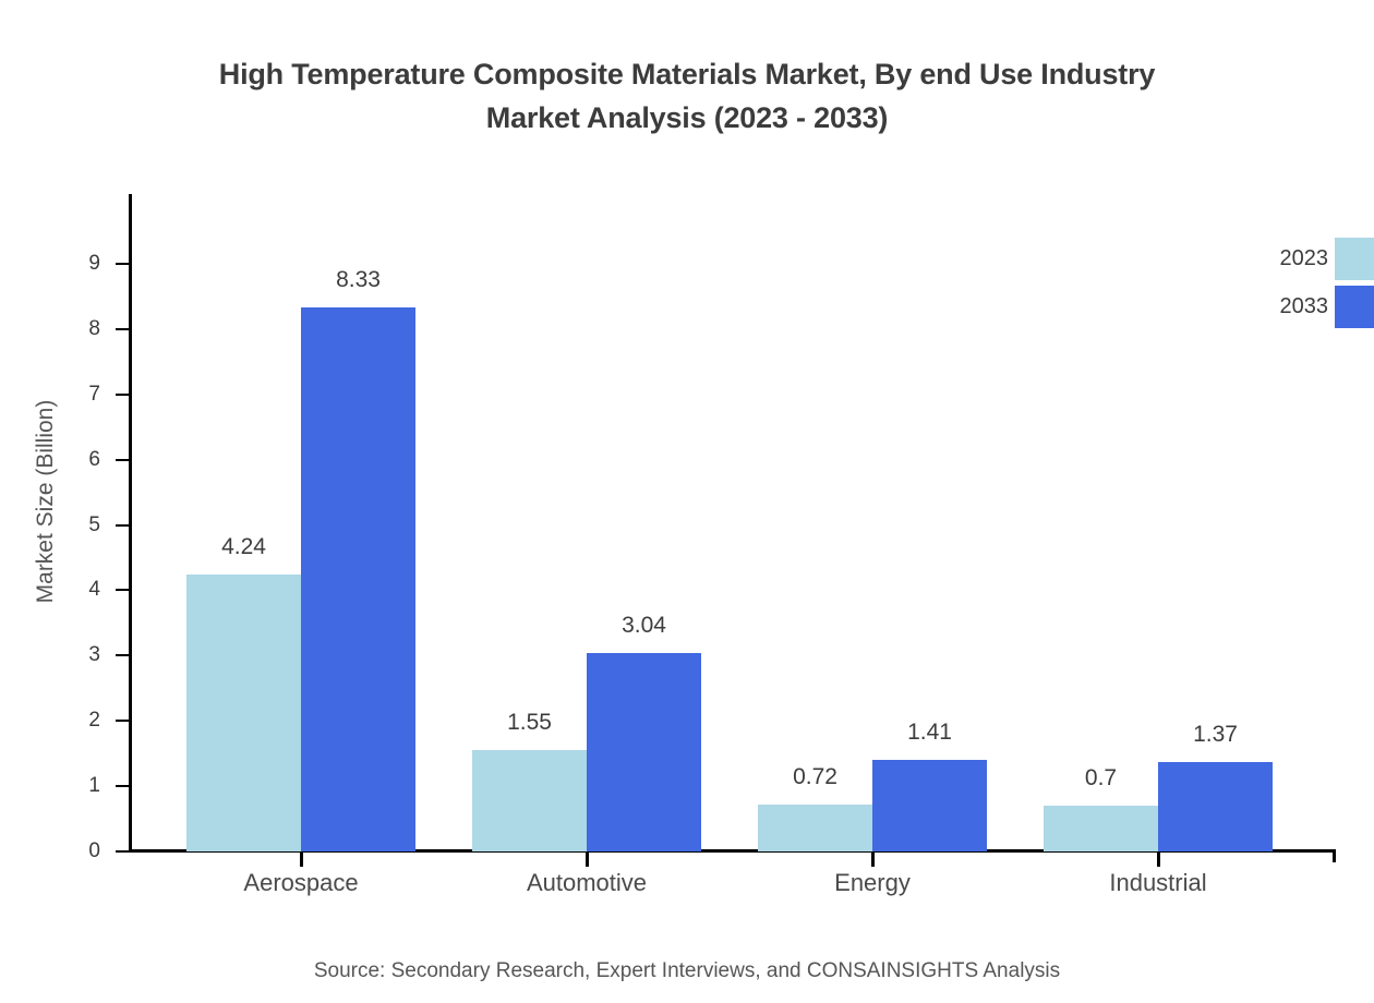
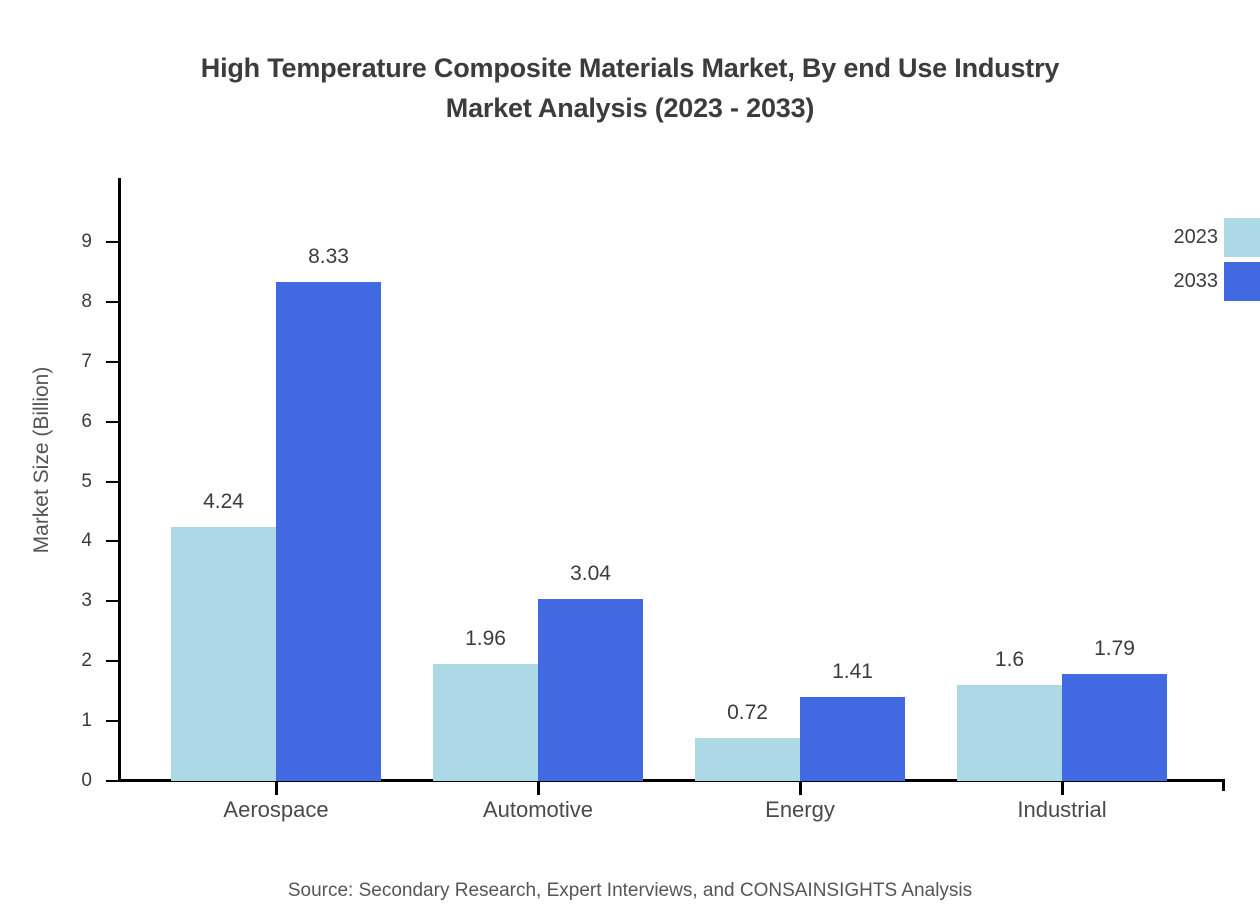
2023/Automotive: 1.55 -> 1.96
2023/Industrial: 0.7 -> 1.6
2033/Industrial: 1.37 -> 1.79
